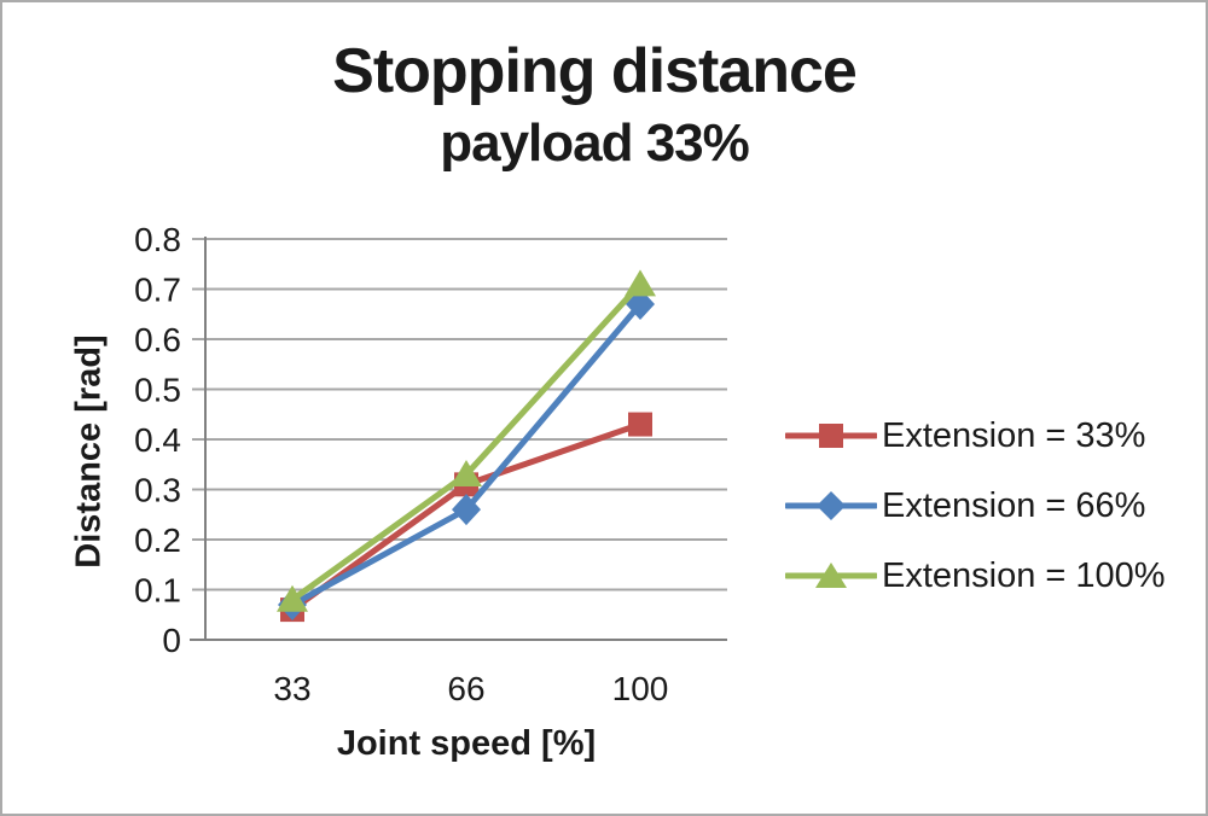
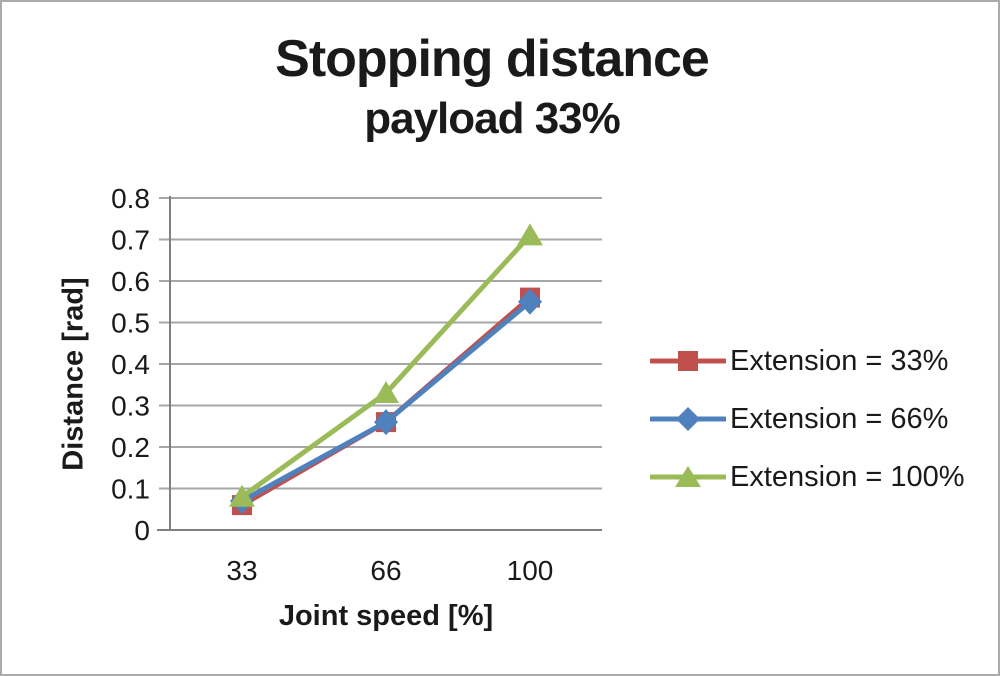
Extension = 33%/66: 0.31 -> 0.26
Extension = 33%/100: 0.43 -> 0.56
Extension = 66%/100: 0.67 -> 0.55
